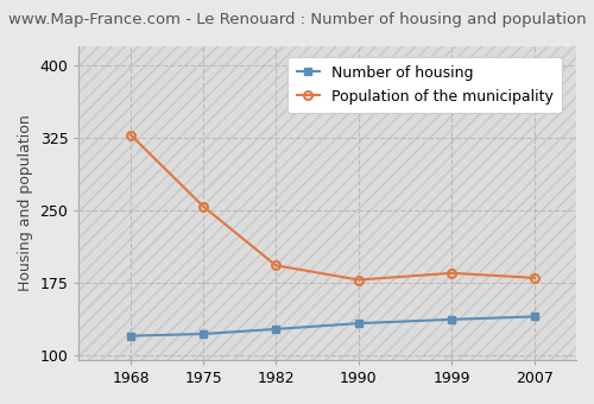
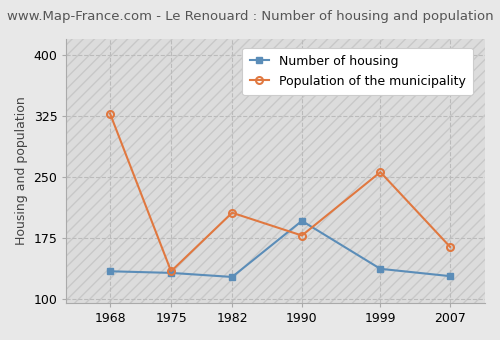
Number of housing/1968: 120 -> 134
Number of housing/1975: 122 -> 132
Population of the municipality/1975: 254 -> 134
Population of the municipality/1982: 193 -> 206
Number of housing/1990: 133 -> 196
Population of the municipality/1999: 185 -> 256
Number of housing/2007: 140 -> 128
Population of the municipality/2007: 180 -> 164
